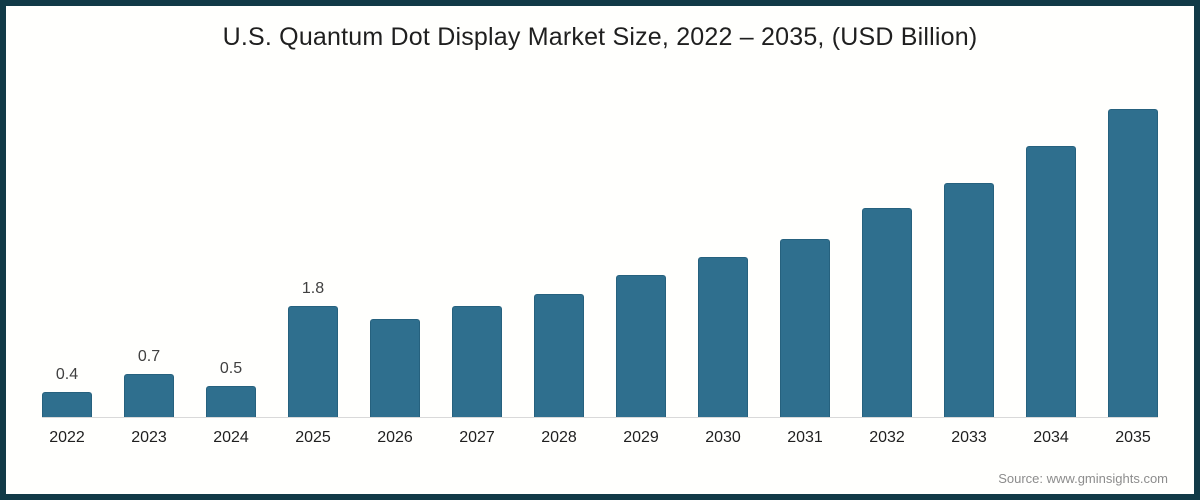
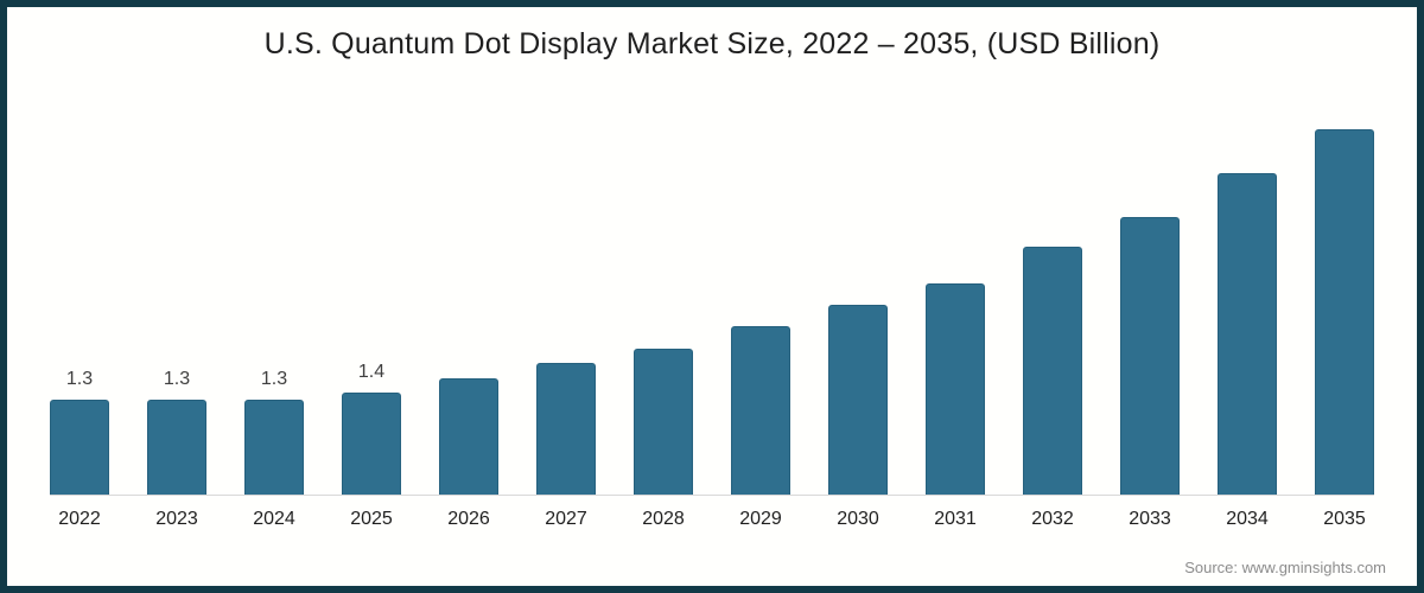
2022: 0.4 -> 1.3
2023: 0.7 -> 1.3
2024: 0.5 -> 1.3
2025: 1.8 -> 1.4
